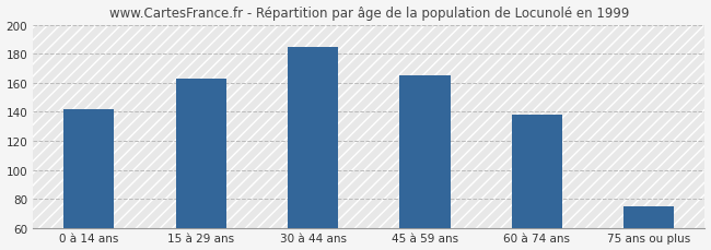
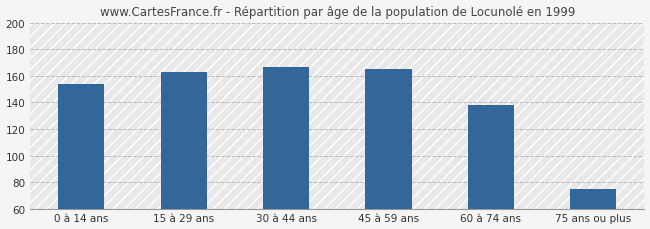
0 à 14 ans: 142 -> 154
30 à 44 ans: 185 -> 167
